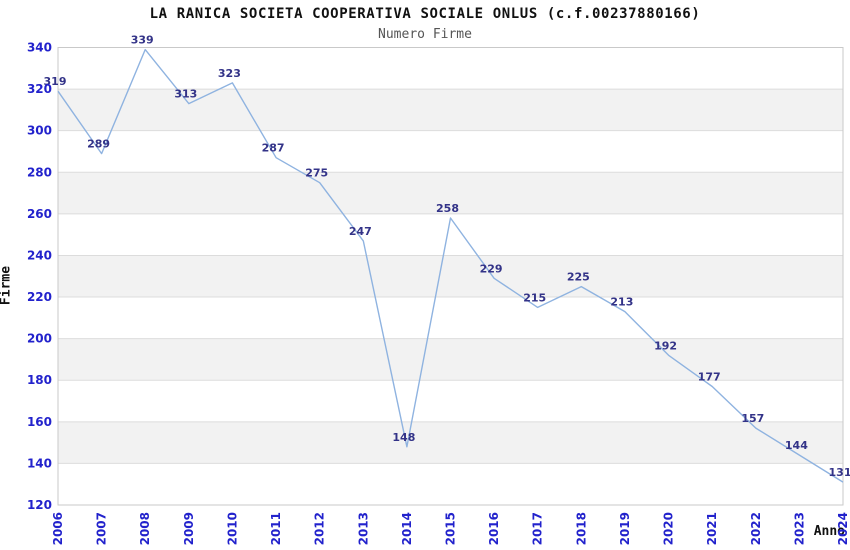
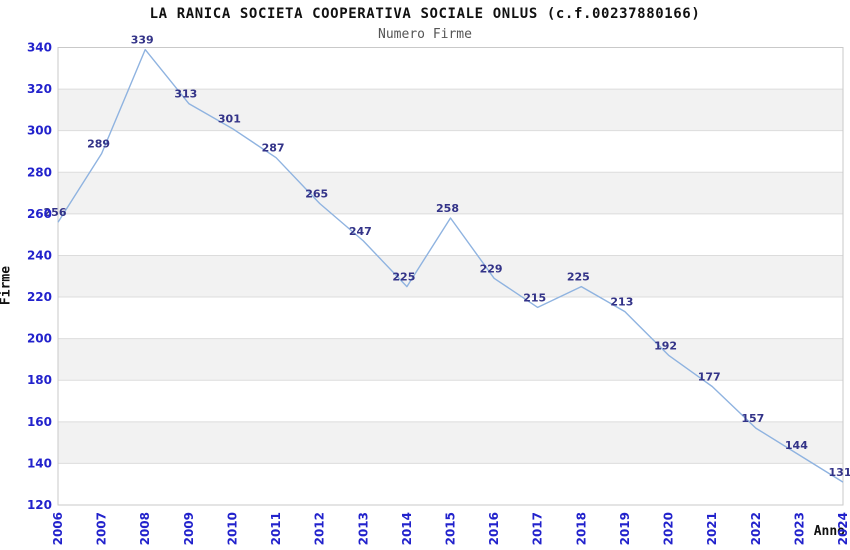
2006: 319 -> 256
2010: 323 -> 301
2012: 275 -> 265
2014: 148 -> 225
